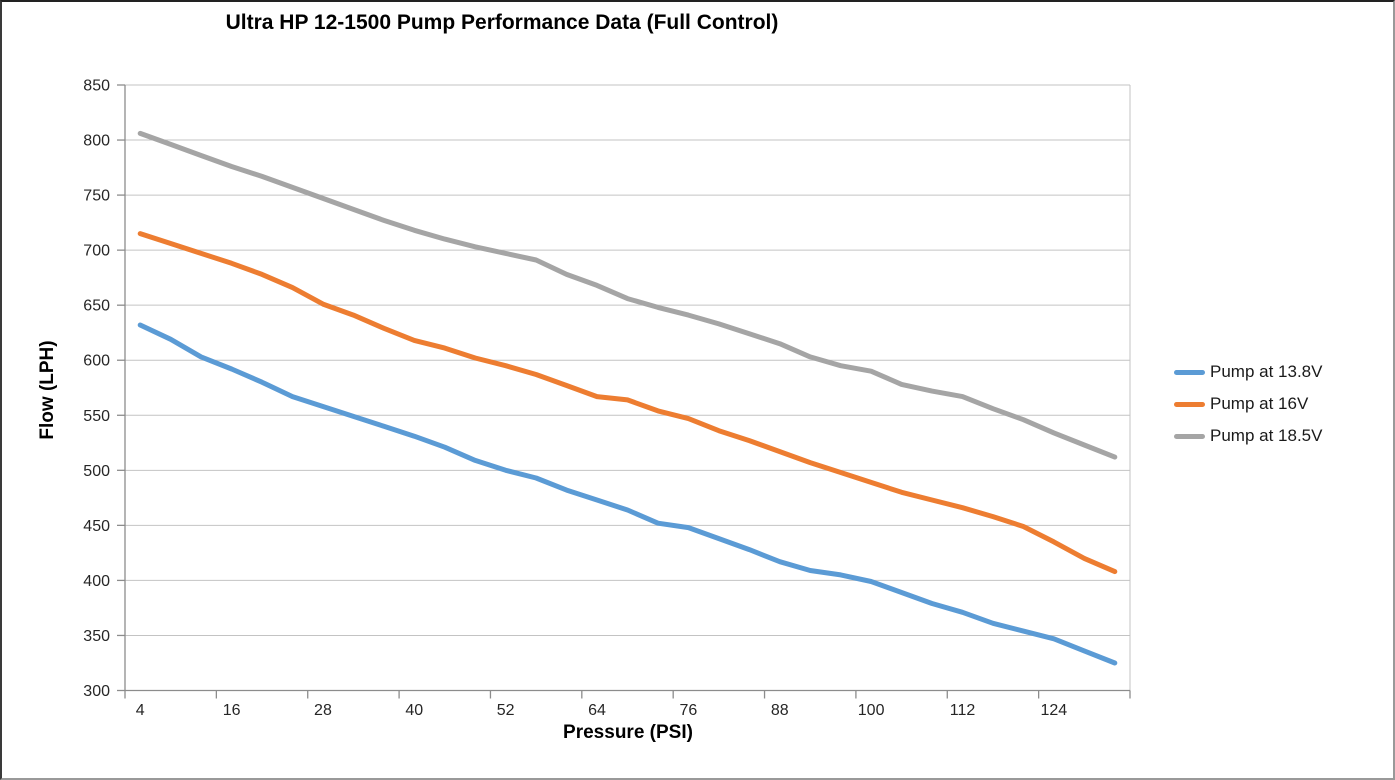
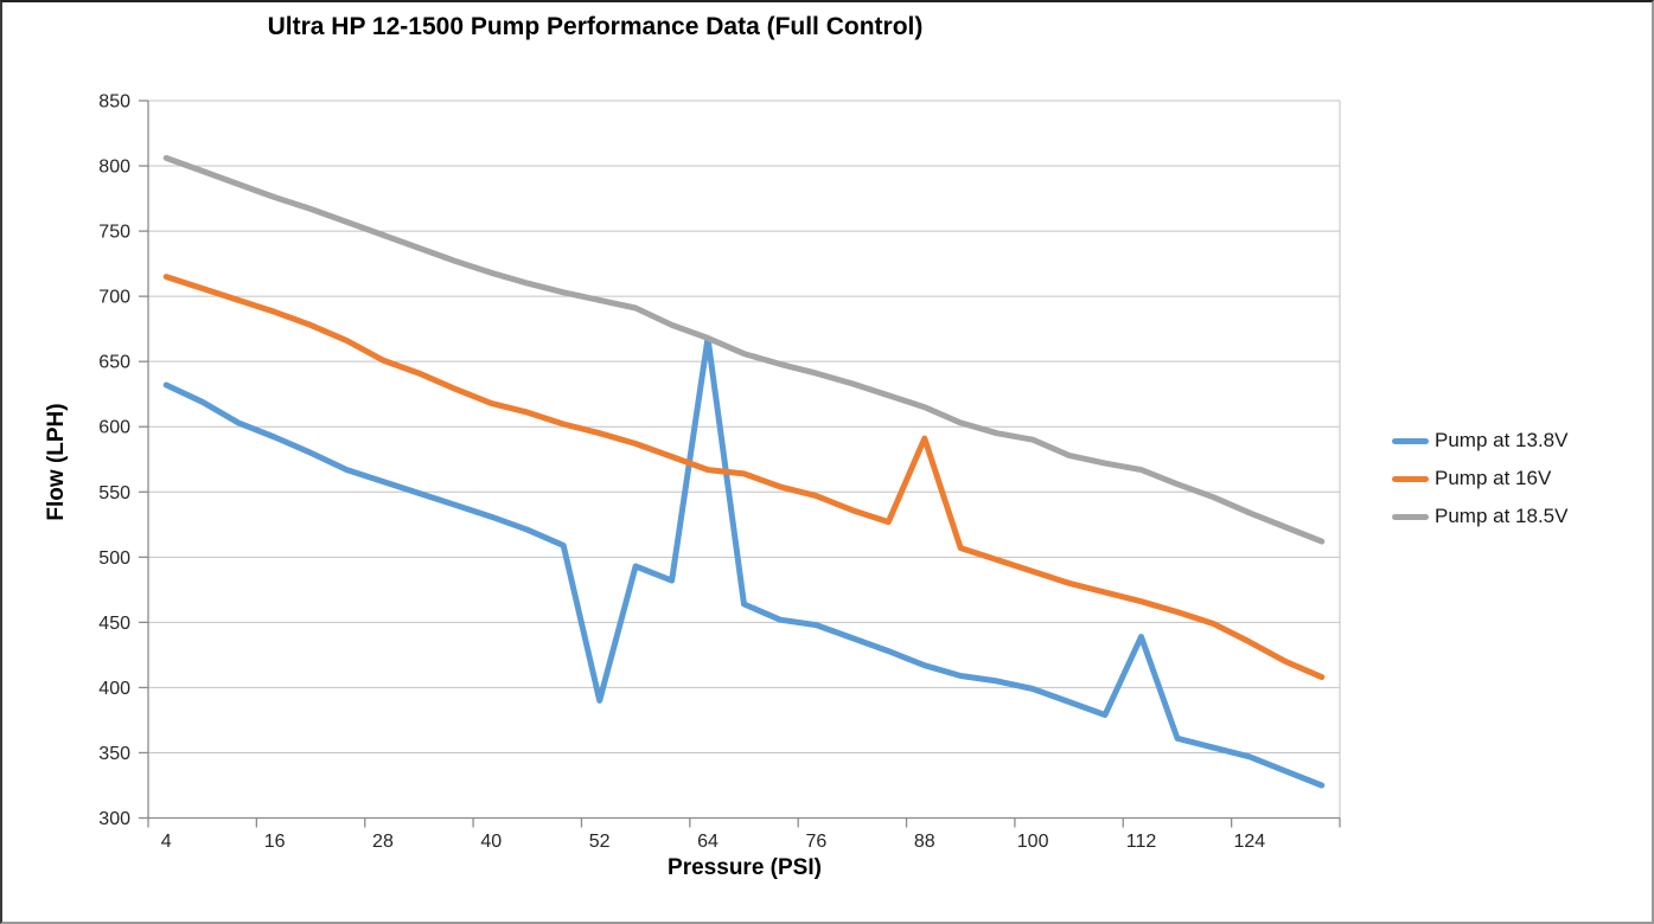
Pump at 13.8V/52: 500 -> 390
Pump at 13.8V/64: 473 -> 668
Pump at 16V/88: 517 -> 591
Pump at 13.8V/112: 371 -> 439
